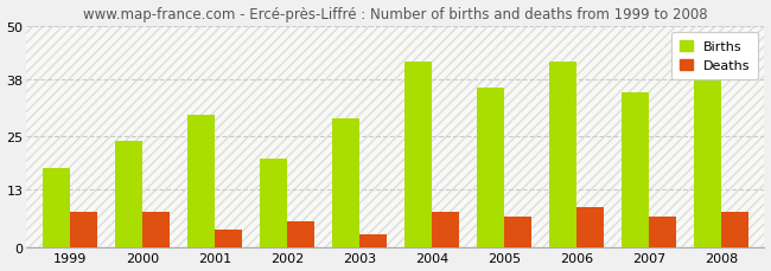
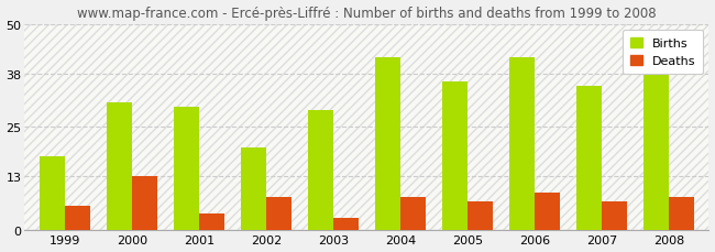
Deaths/1999: 8 -> 6
Births/2000: 24 -> 31
Deaths/2000: 8 -> 13
Deaths/2002: 6 -> 8
